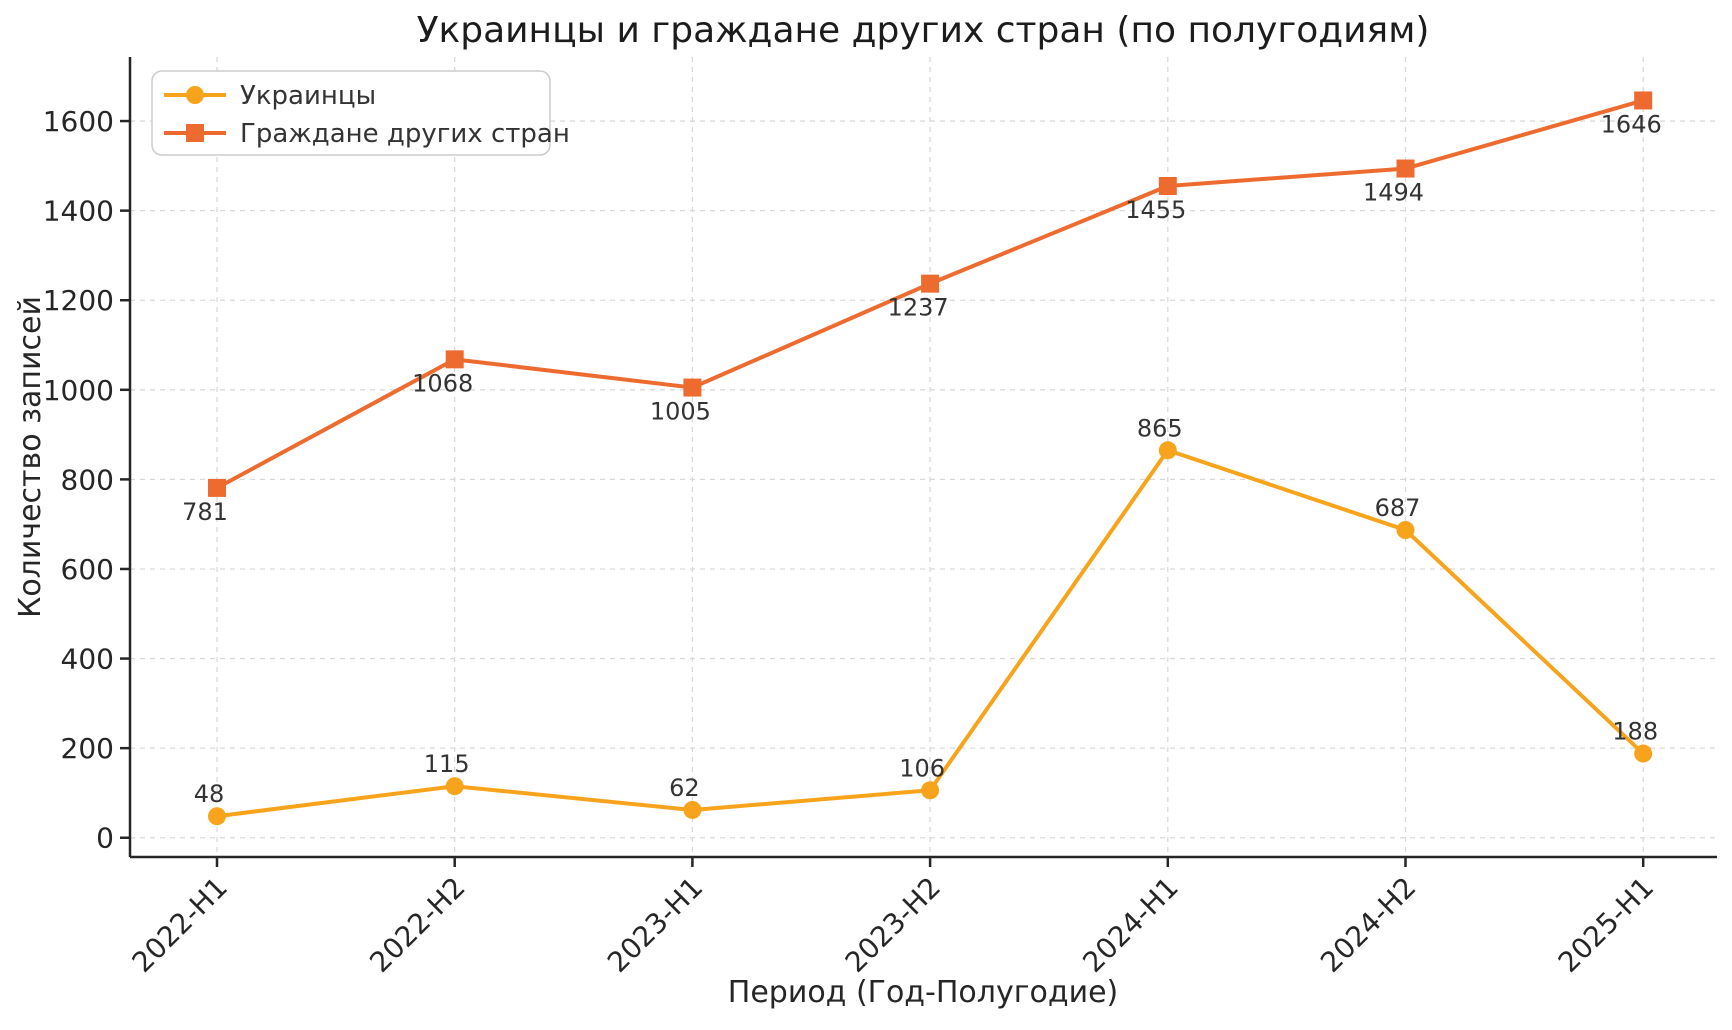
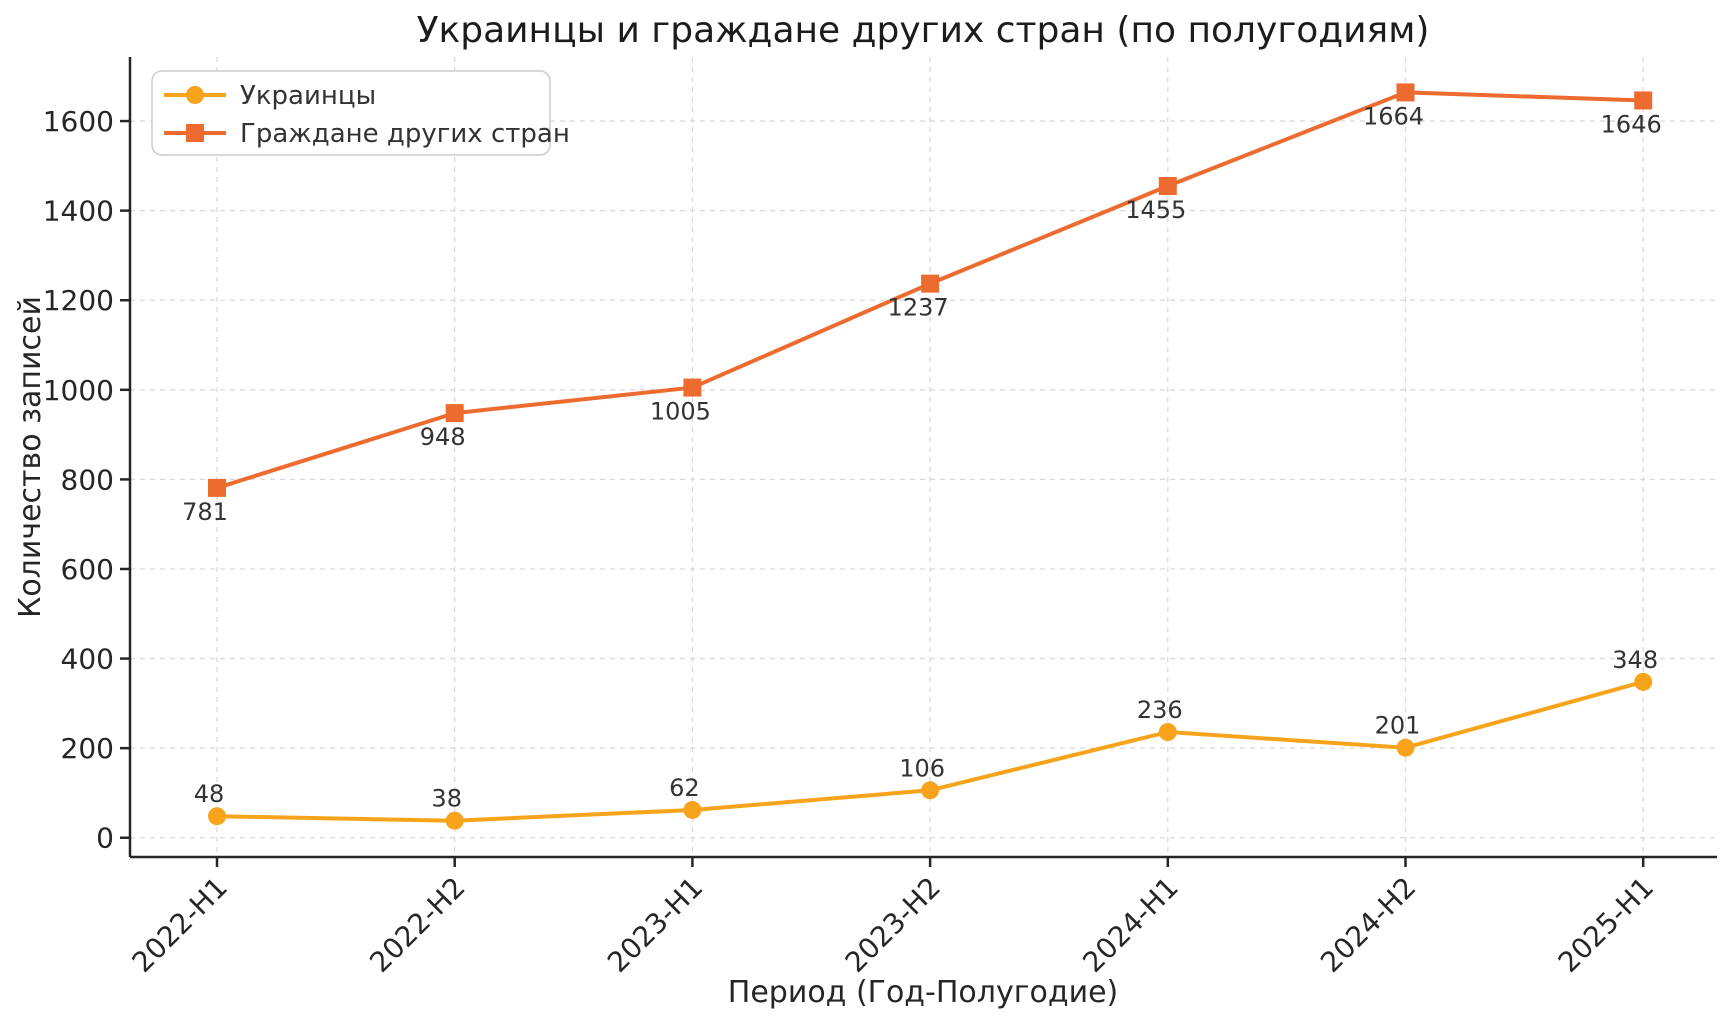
Украинцы/2022-H2: 115 -> 38
Граждане других стран/2022-H2: 1068 -> 948
Украинцы/2024-H1: 865 -> 236
Украинцы/2024-H2: 687 -> 201
Граждане других стран/2024-H2: 1494 -> 1664
Украинцы/2025-H1: 188 -> 348
